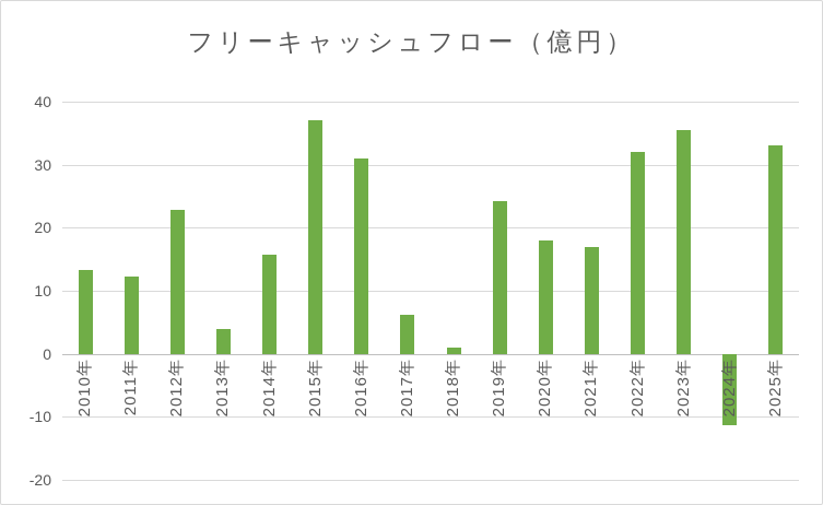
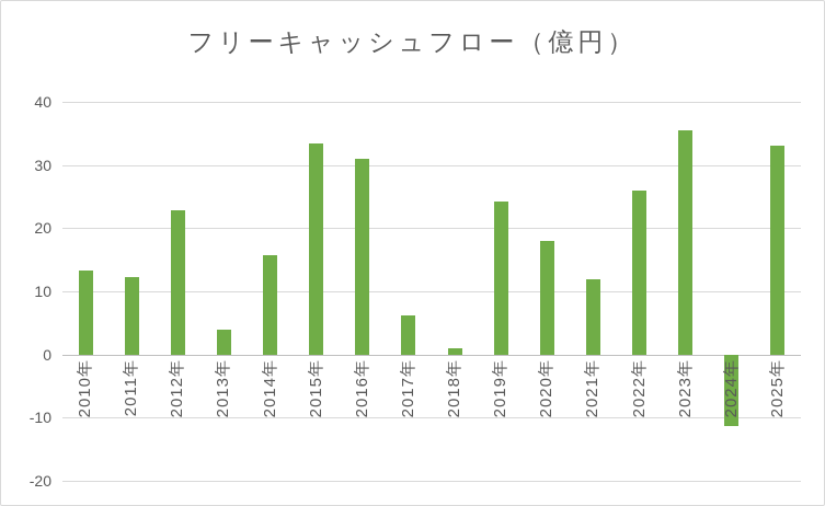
2015年: 37 -> 34
2021年: 17 -> 12
2022年: 32 -> 26
